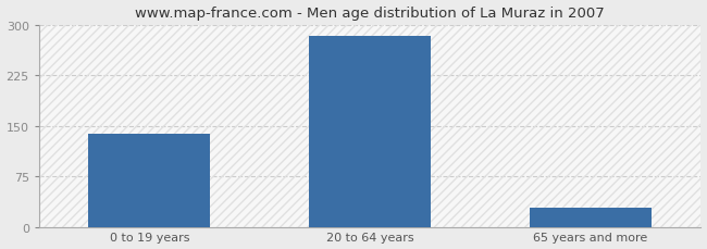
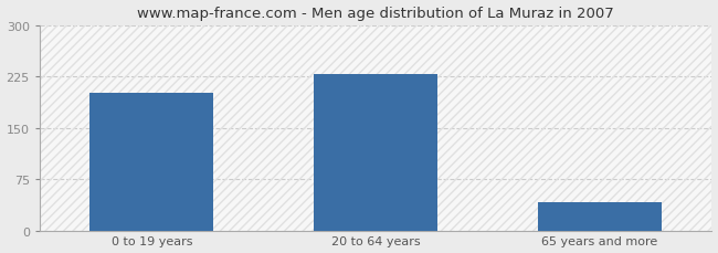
0 to 19 years: 138 -> 202
20 to 64 years: 283 -> 228
65 years and more: 28 -> 42
